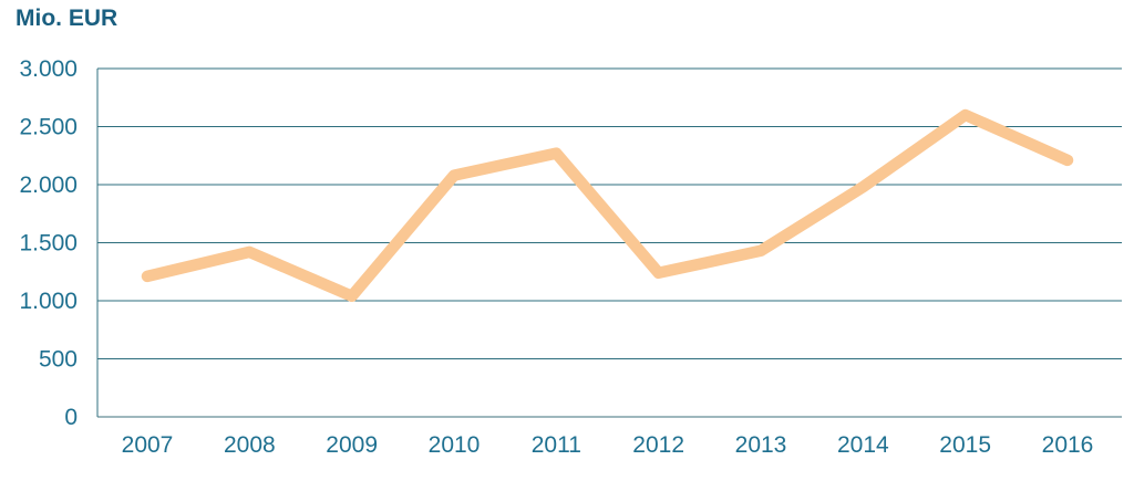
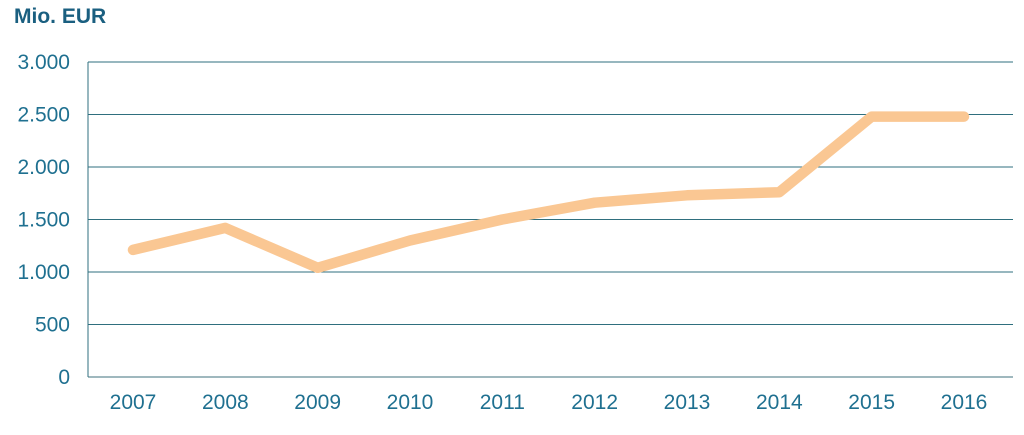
2010: 2080 -> 1300
2011: 2270 -> 1500
2012: 1240 -> 1660
2013: 1430 -> 1730
2014: 1980 -> 1760
2015: 2600 -> 2480
2016: 2210 -> 2480
